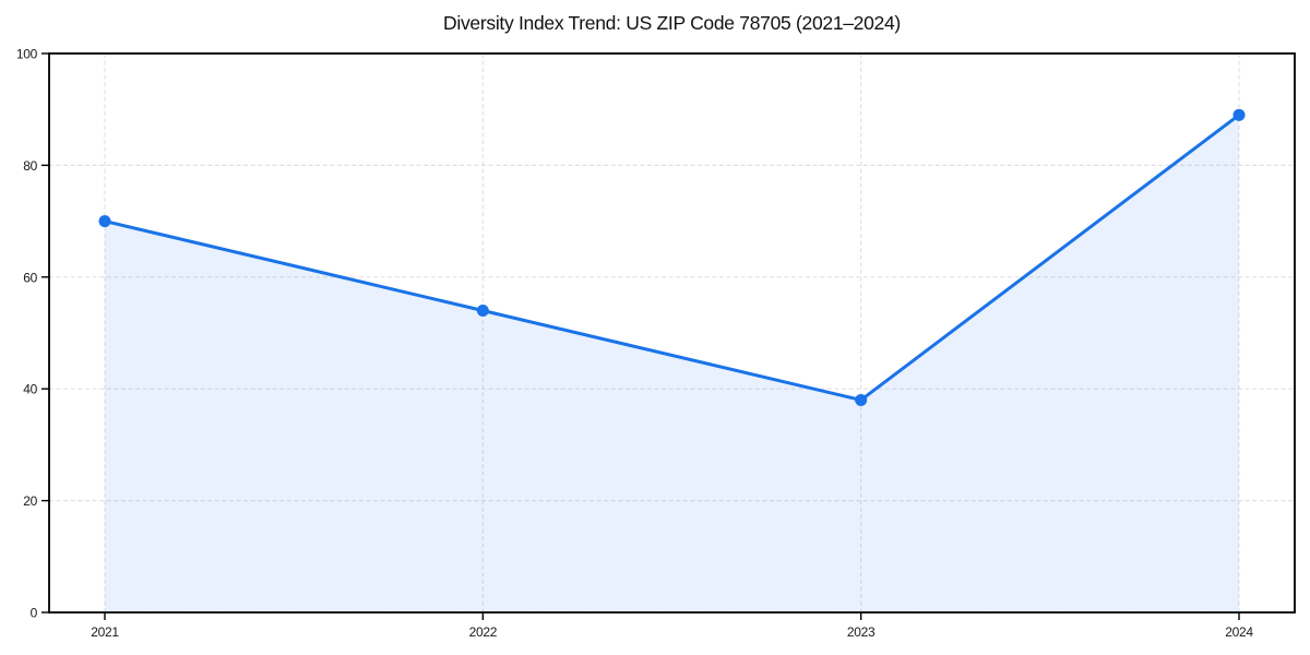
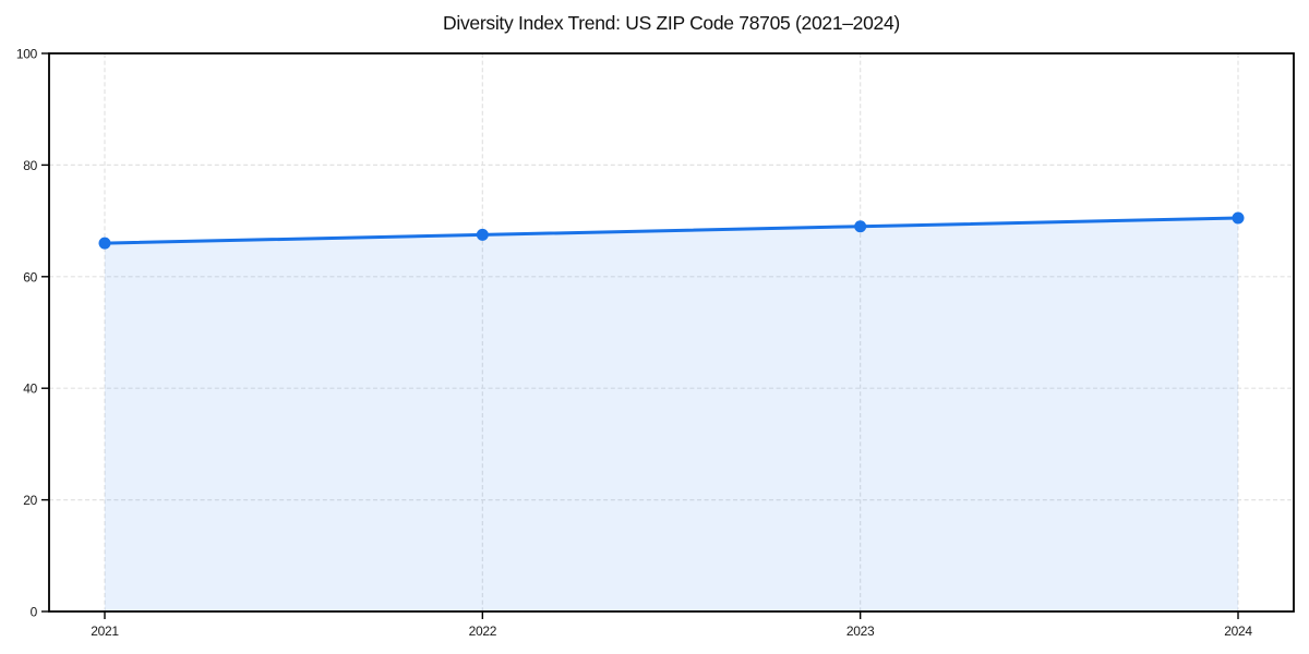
2021: 70 -> 66
2022: 54 -> 68
2023: 38 -> 69
2024: 89 -> 70
